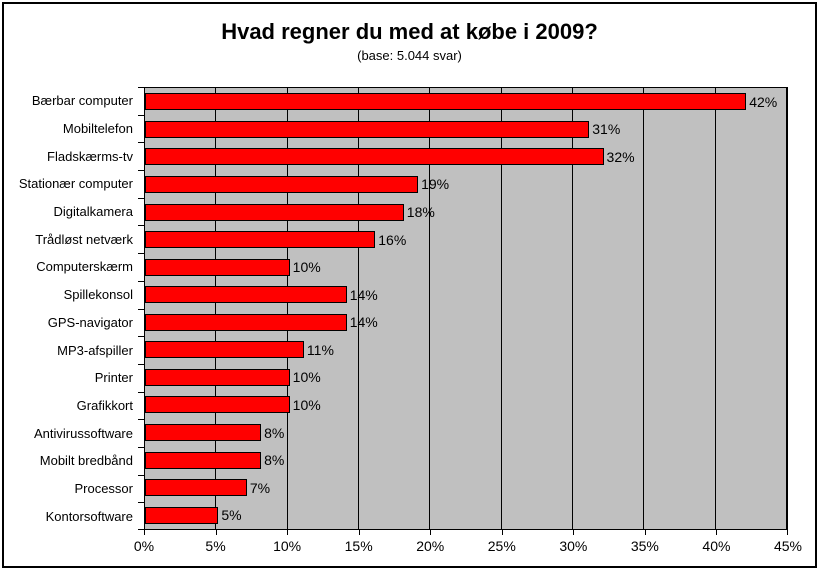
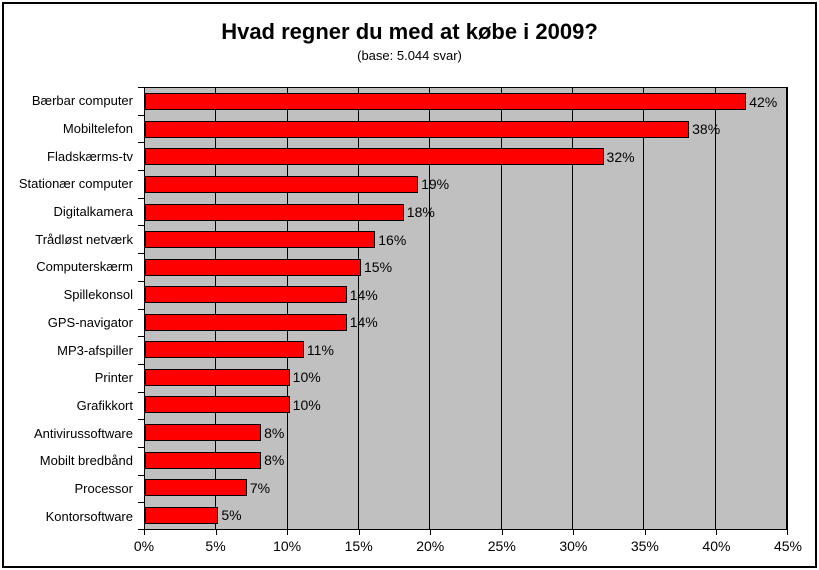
Mobiltelefon: 31% -> 38%
Computerskærm: 10% -> 15%
